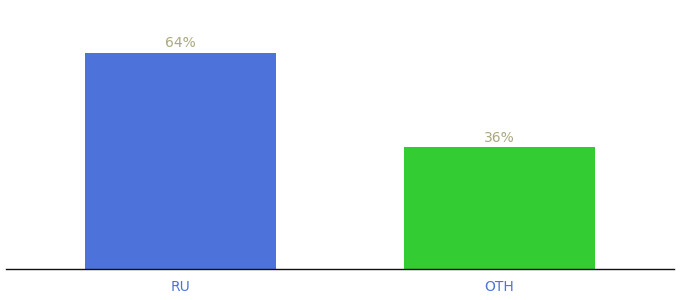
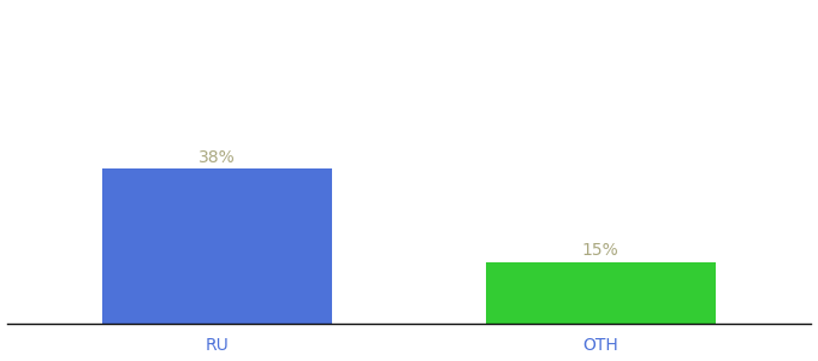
RU: 64% -> 38%
OTH: 36% -> 15%
